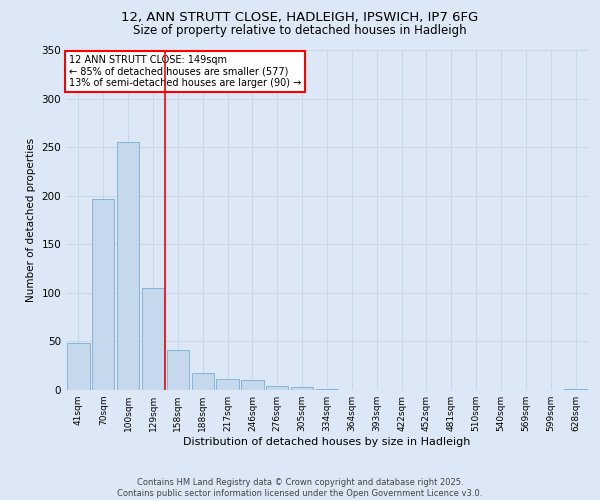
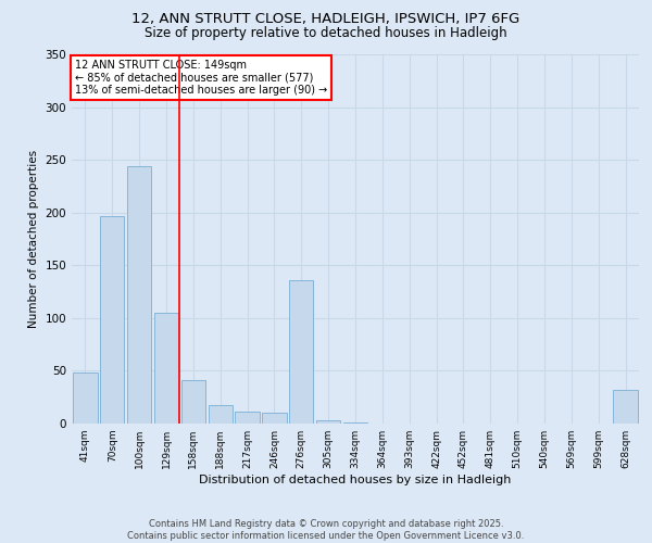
100sqm: 255 -> 244
276sqm: 4 -> 136
628sqm: 1 -> 32
